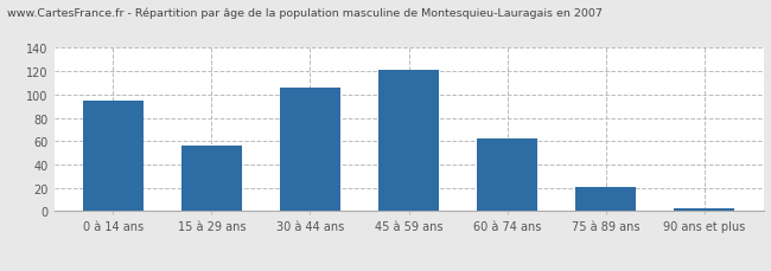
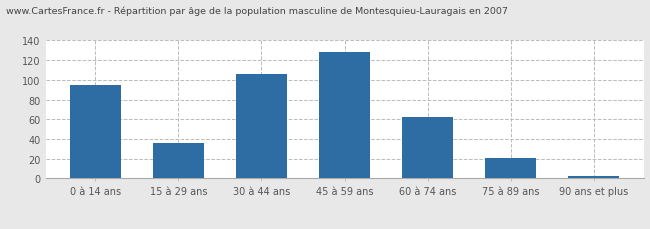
15 à 29 ans: 56 -> 36
45 à 59 ans: 121 -> 128
